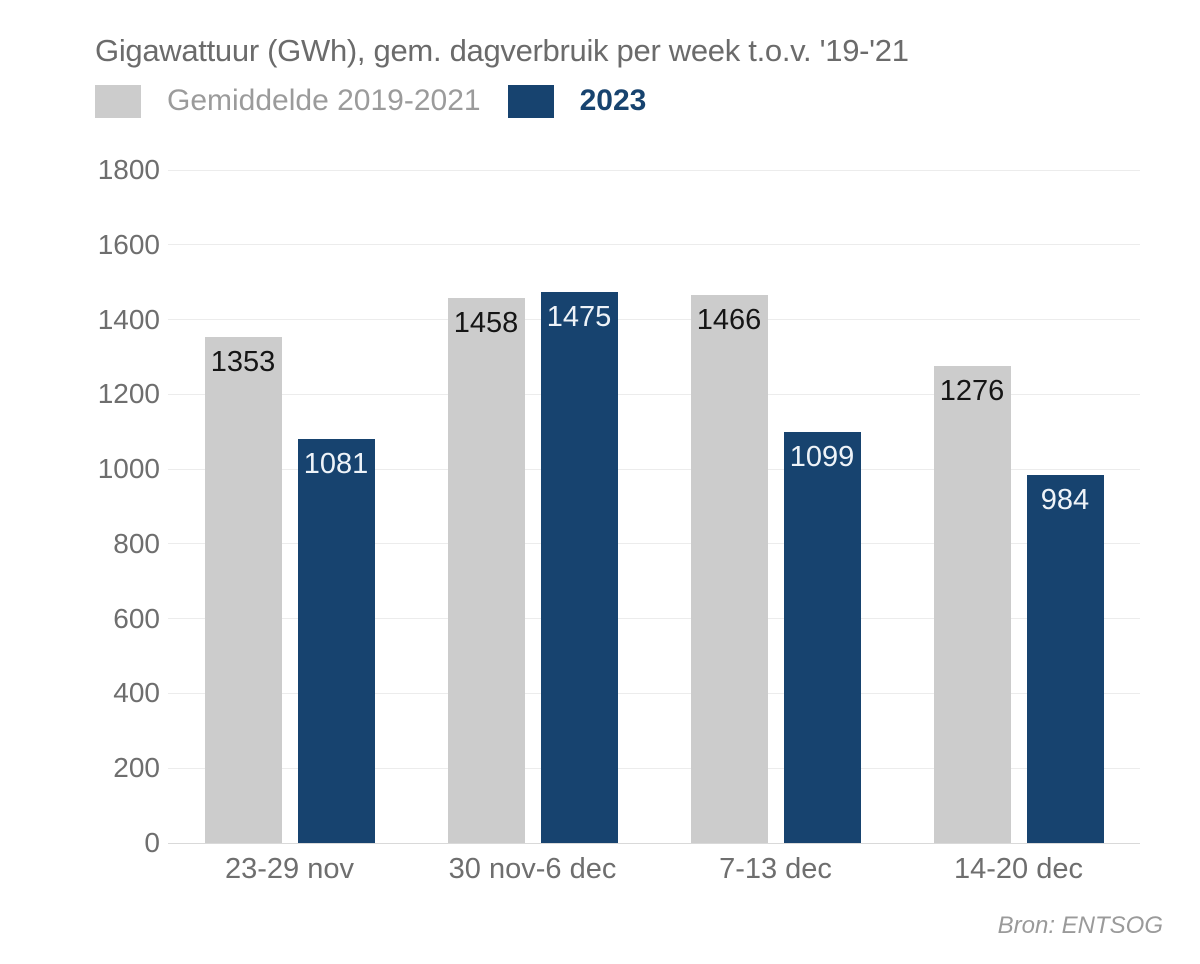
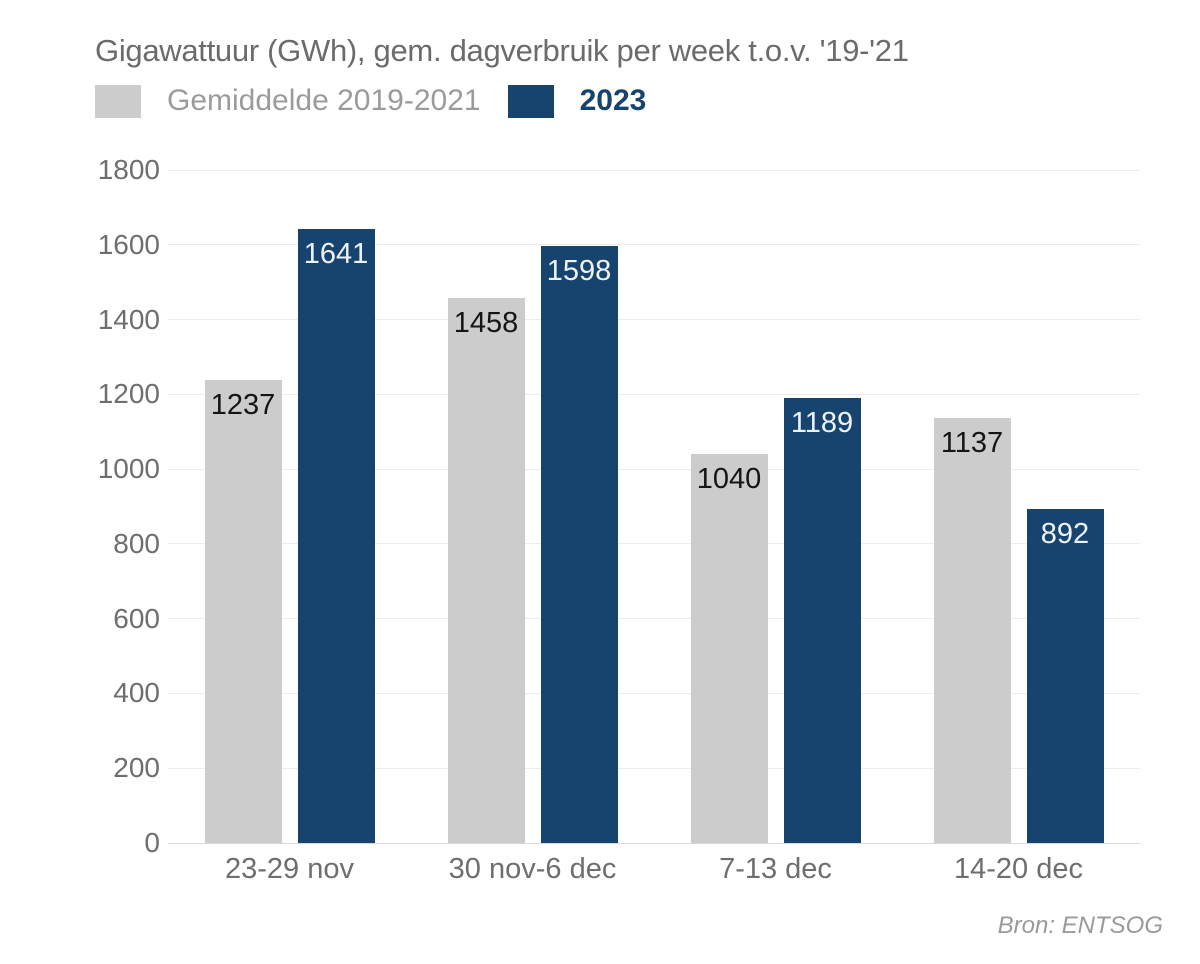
Gemiddelde 2019-2021/23-29 nov: 1353 -> 1237
2023/23-29 nov: 1081 -> 1641
2023/30 nov-6 dec: 1475 -> 1598
Gemiddelde 2019-2021/7-13 dec: 1466 -> 1040
2023/7-13 dec: 1099 -> 1189
Gemiddelde 2019-2021/14-20 dec: 1276 -> 1137
2023/14-20 dec: 984 -> 892
